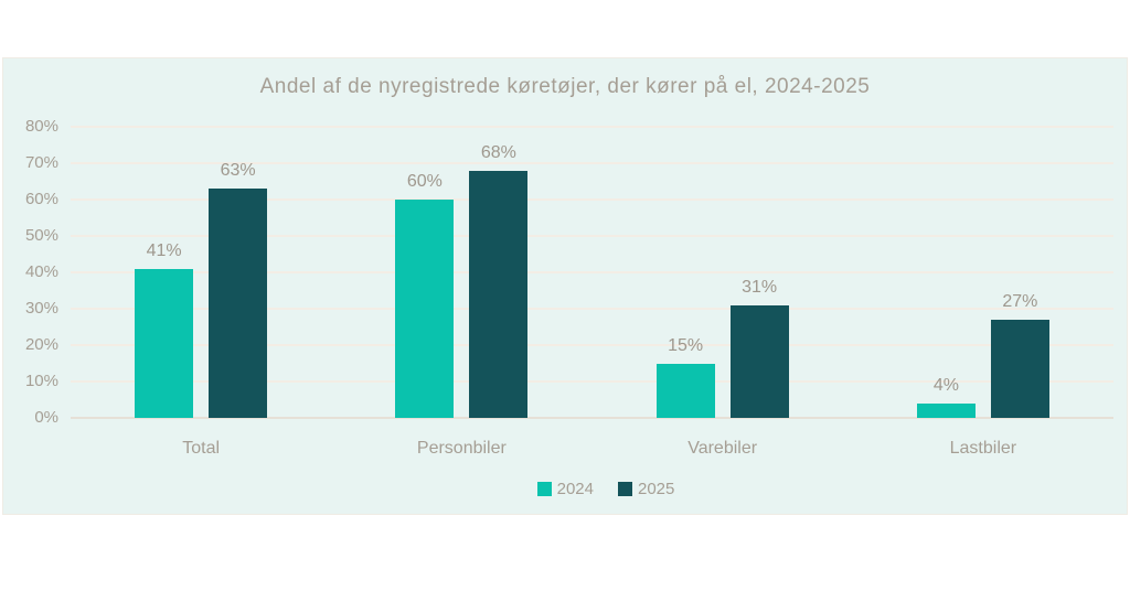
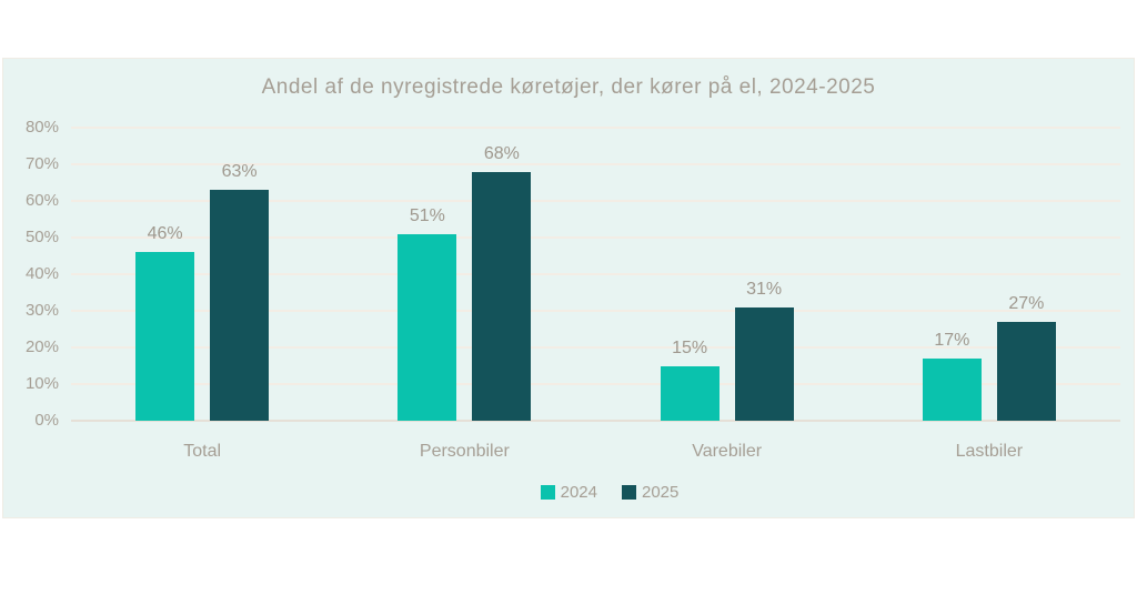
2024/Total: 41% -> 46%
2024/Personbiler: 60% -> 51%
2024/Lastbiler: 4% -> 17%
